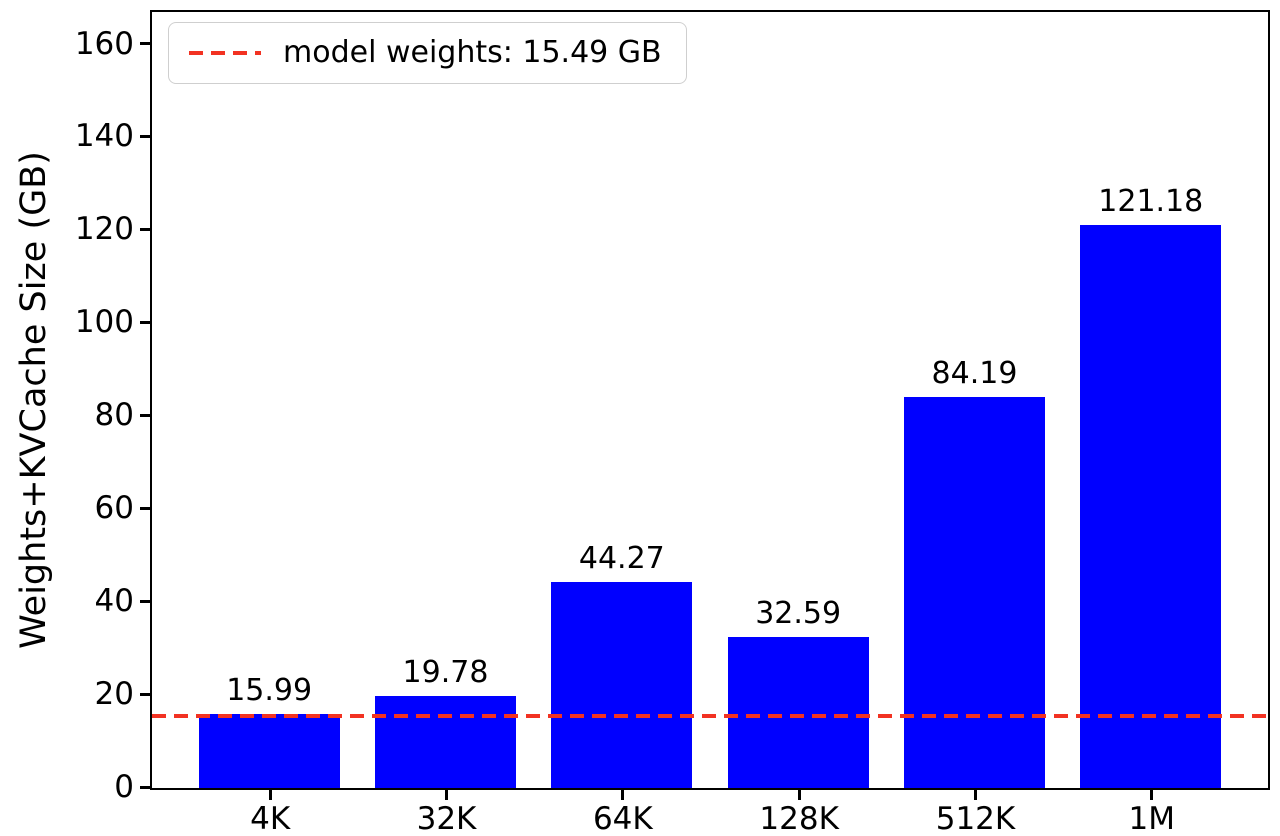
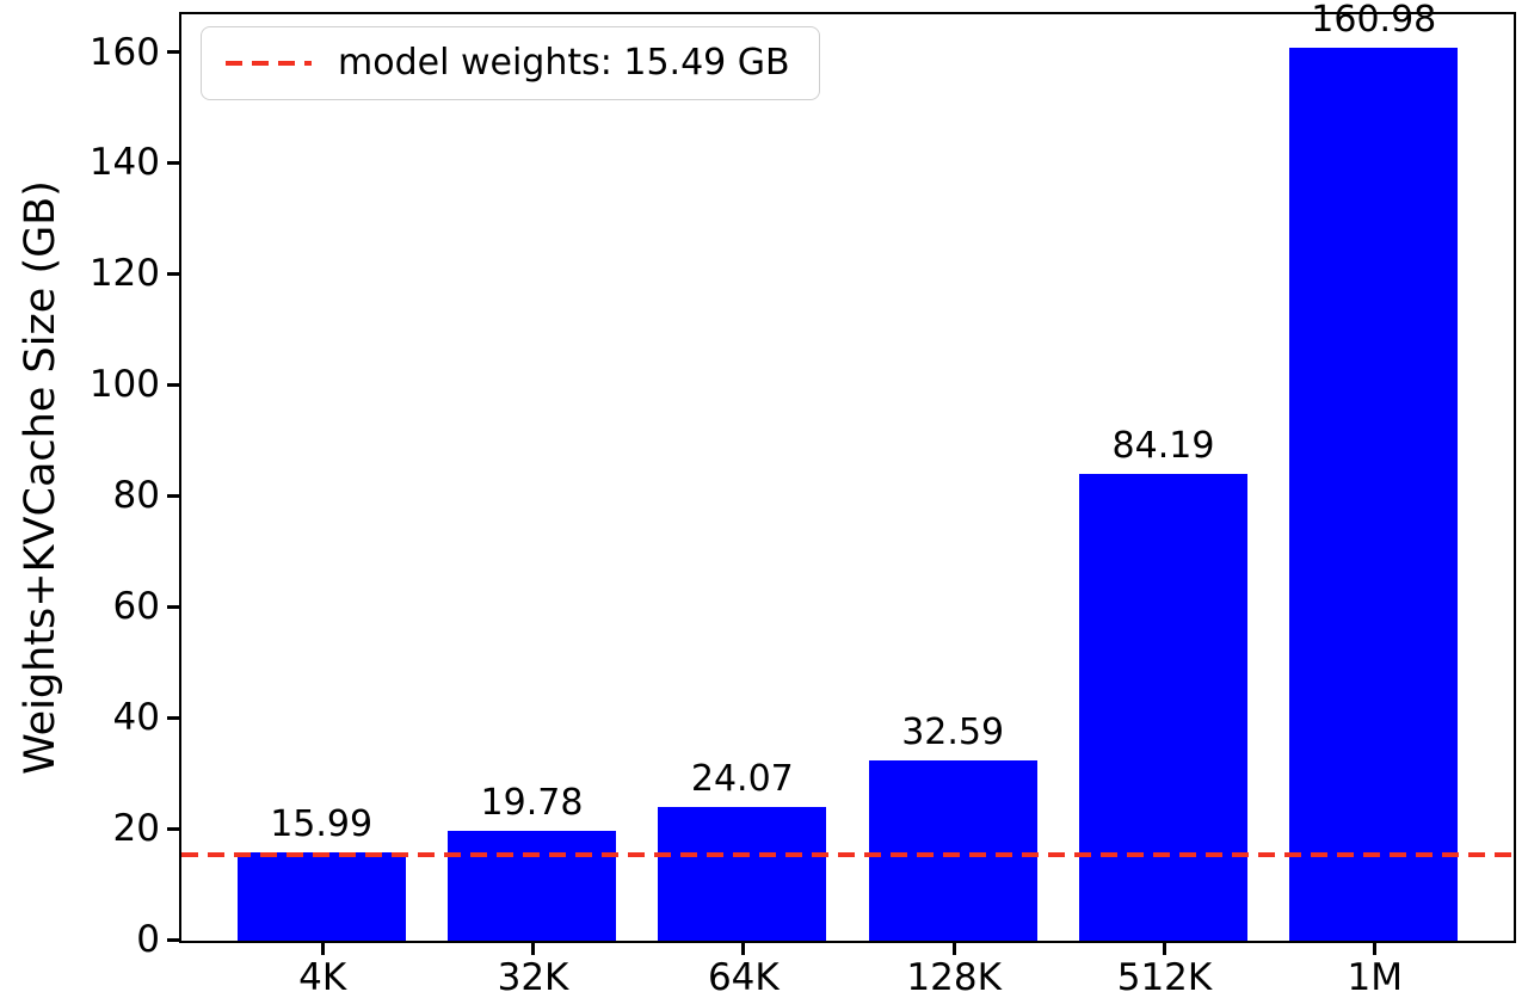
64K: 44.27 -> 24.07
1M: 121.18 -> 160.98
